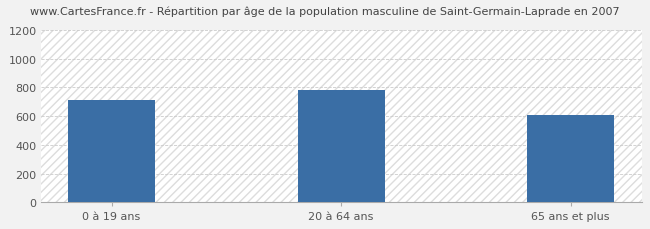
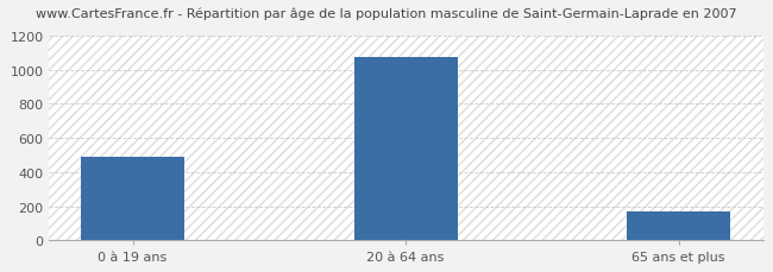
0 à 19 ans: 710 -> 490
20 à 64 ans: 780 -> 1070
65 ans et plus: 610 -> 170
